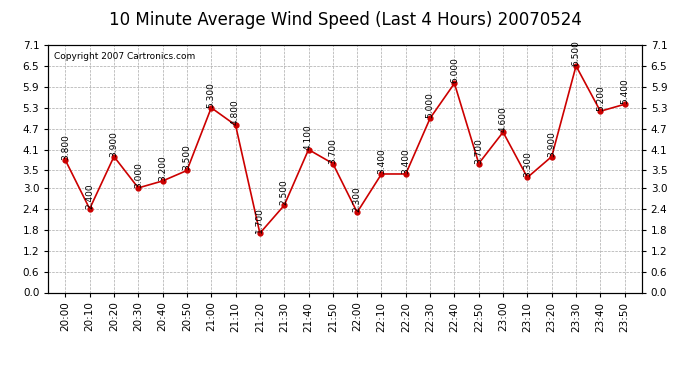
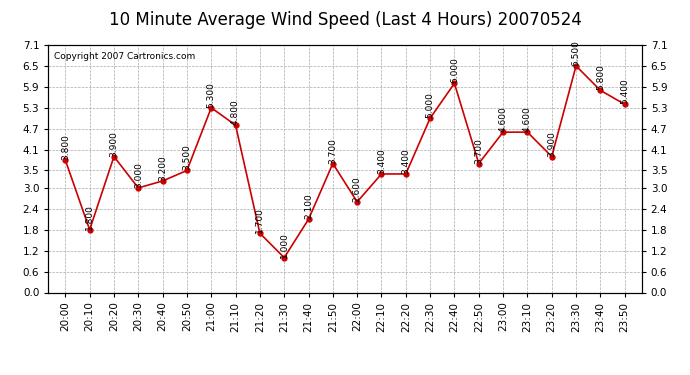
20:10: 2.400 -> 1.800
21:30: 2.500 -> 1.000
21:40: 4.100 -> 2.100
22:00: 2.300 -> 2.600
23:10: 3.300 -> 4.600
23:40: 5.200 -> 5.800
